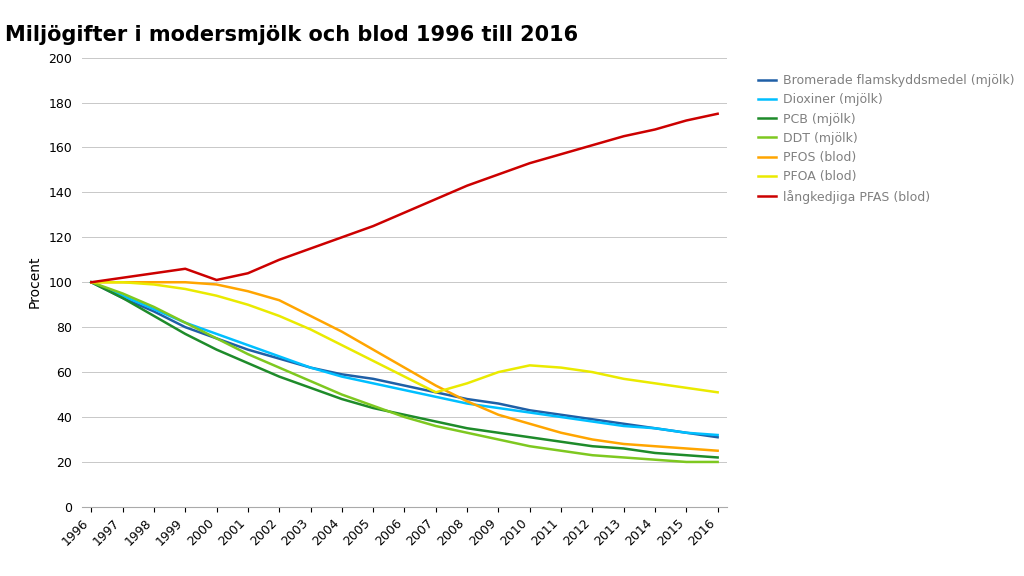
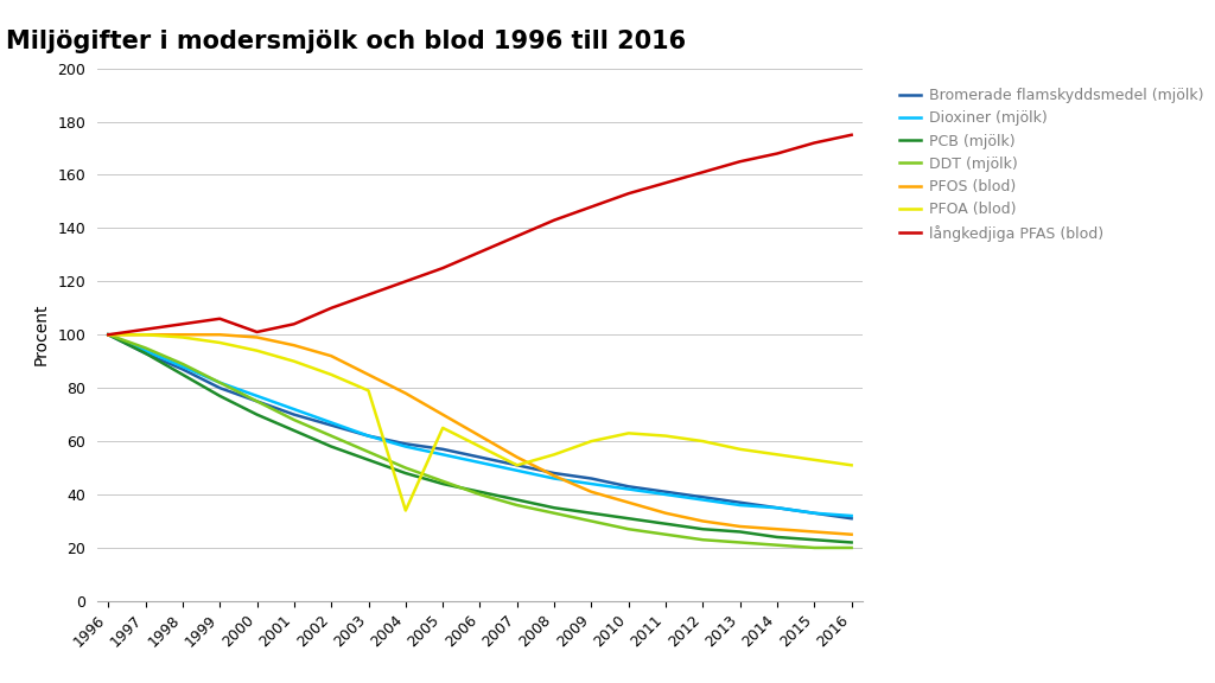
PFOA (blod)/2004: 72 -> 34
